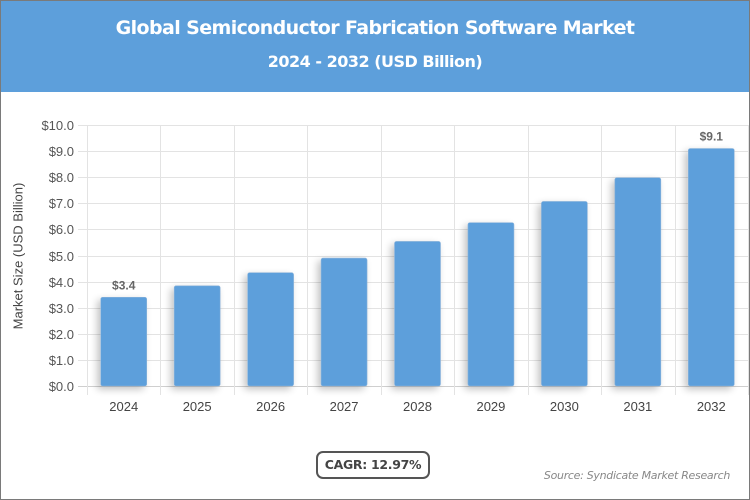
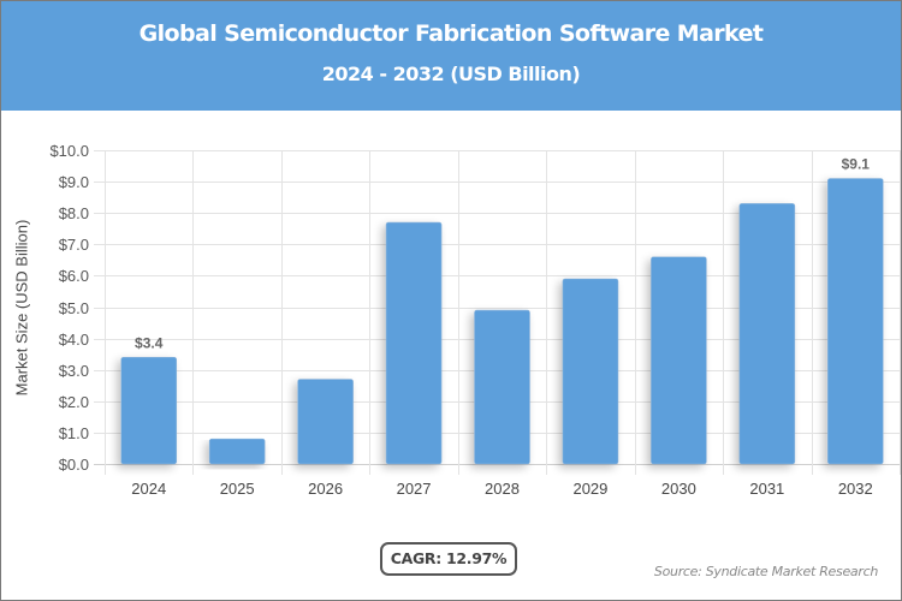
2025: $3.8 -> $0.8
2026: $4.3 -> $2.7
2027: $4.9 -> $7.7
2028: $5.5 -> $4.9
2029: $6.3 -> $5.9
2030: $7.1 -> $6.6
2031: $8.0 -> $8.3
